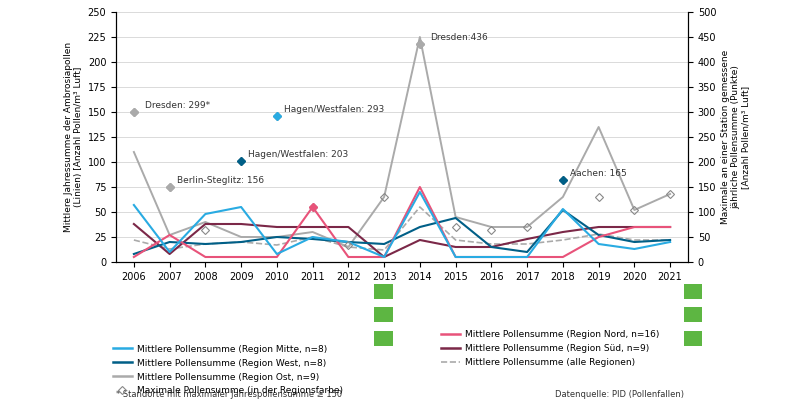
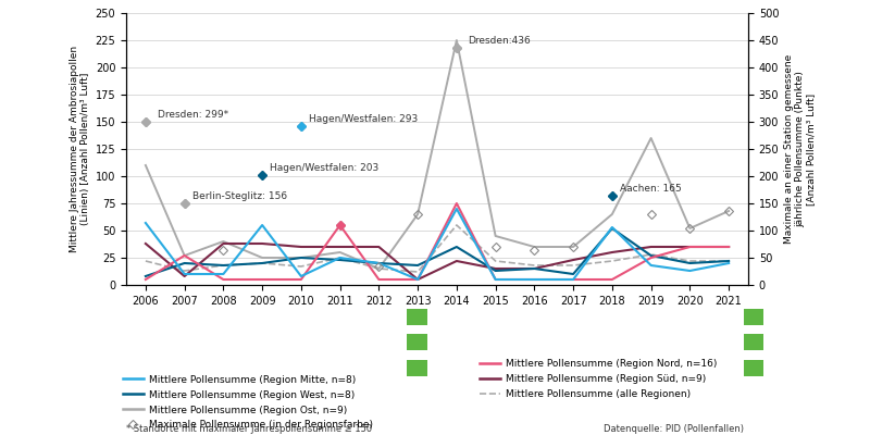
Mittlere Pollensumme (Region Mitte, n=8)/2008: 48 -> 10
Mittlere Pollensumme (Region West, n=8)/2015: 44 -> 13
